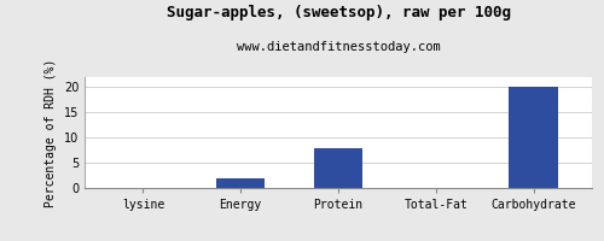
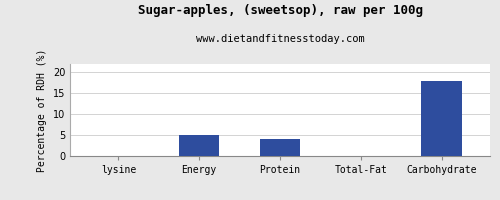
Energy: 2 -> 5
Protein: 8 -> 4
Carbohydrate: 20 -> 18
